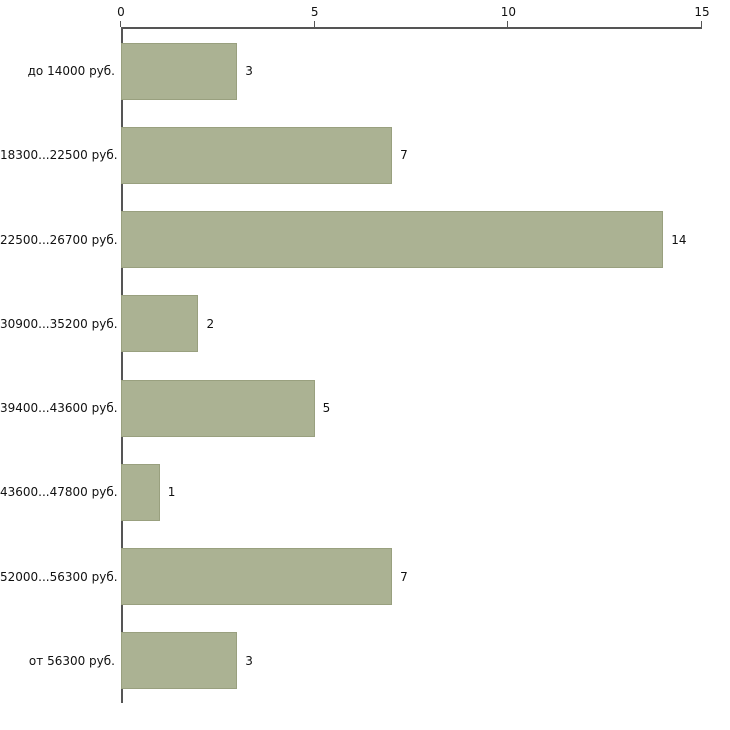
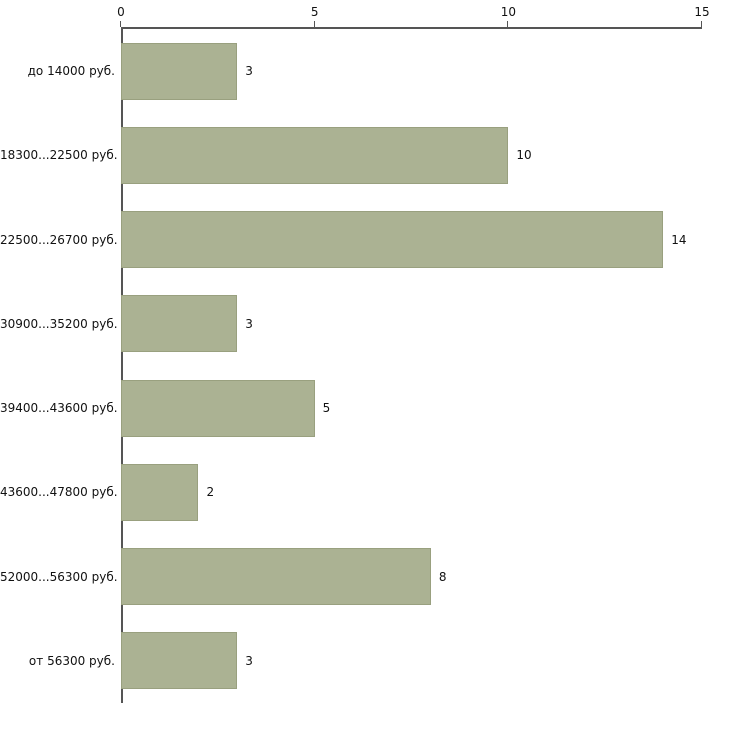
18300...22500 руб.: 7 -> 10
30900...35200 руб.: 2 -> 3
43600...47800 руб.: 1 -> 2
52000...56300 руб.: 7 -> 8
